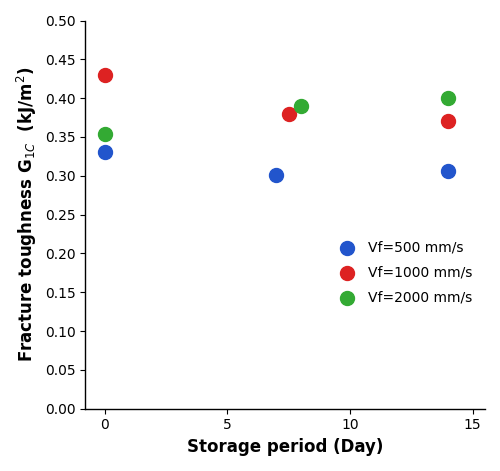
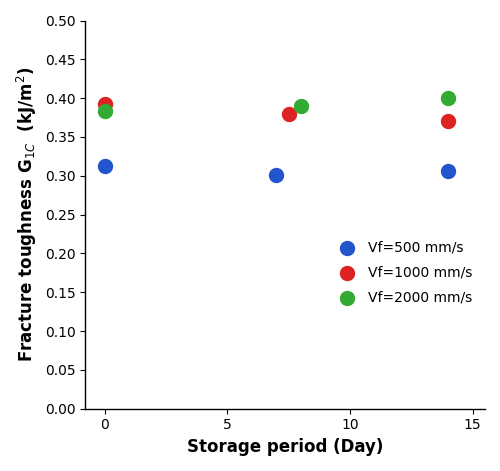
Vf=500 mm/s/0: 0.330 -> 0.313
Vf=1000 mm/s/0: 0.430 -> 0.393
Vf=2000 mm/s/0: 0.354 -> 0.383
